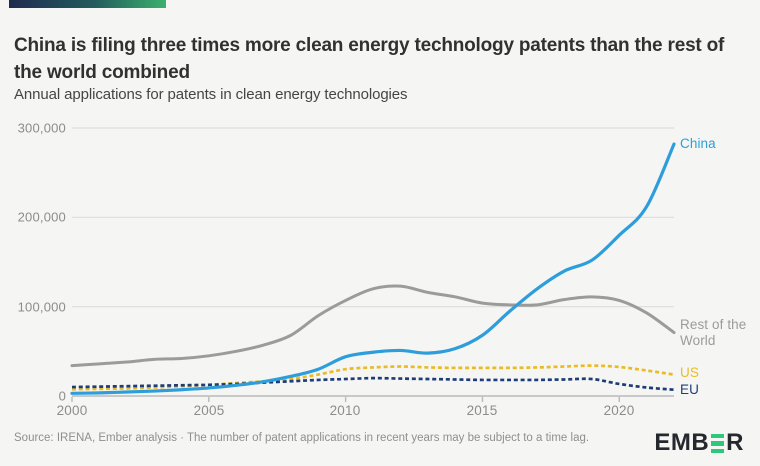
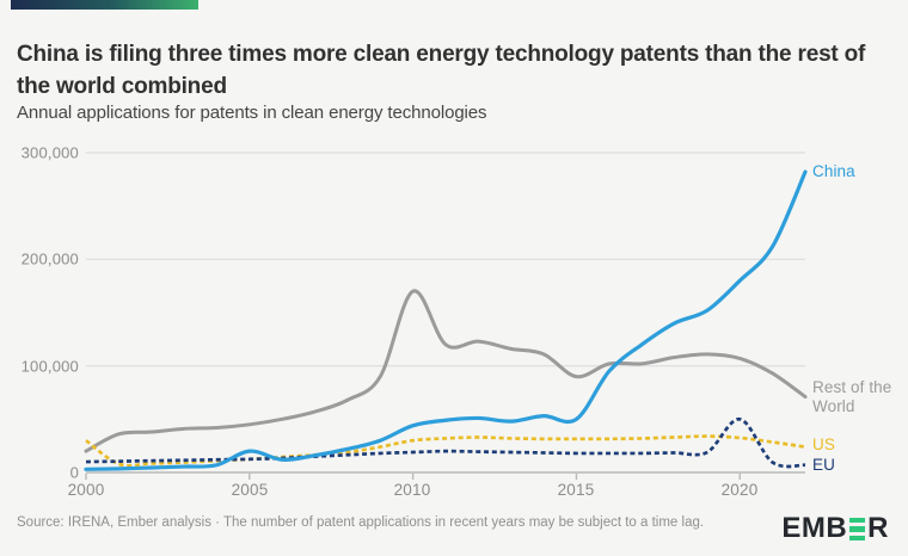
Rest of the World/2000: 30000 -> 20000
US/2000: 10000 -> 30000
China/2005: 10000 -> 20000
Rest of the World/2010: 110000 -> 170000
China/2015: 70000 -> 50000
Rest of the World/2015: 100000 -> 90000
EU/2020: 10000 -> 50000
